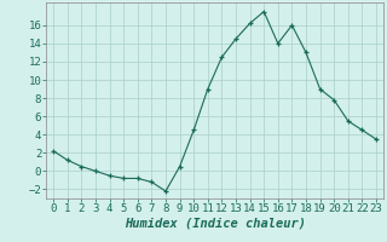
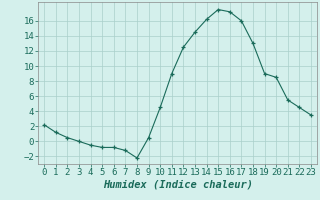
16: 14.0 -> 17.2
20: 7.8 -> 8.5
